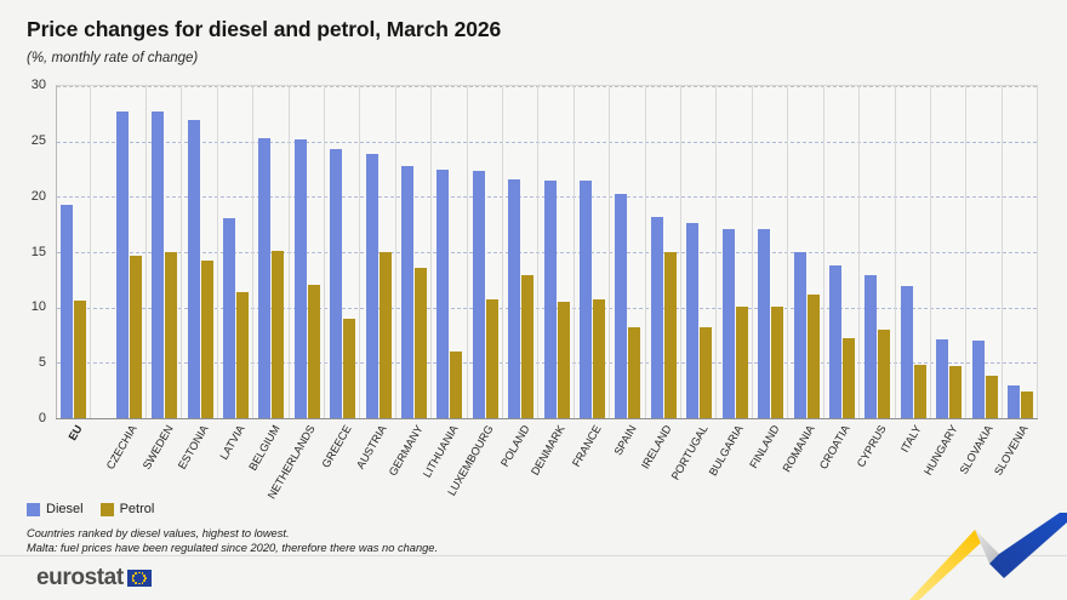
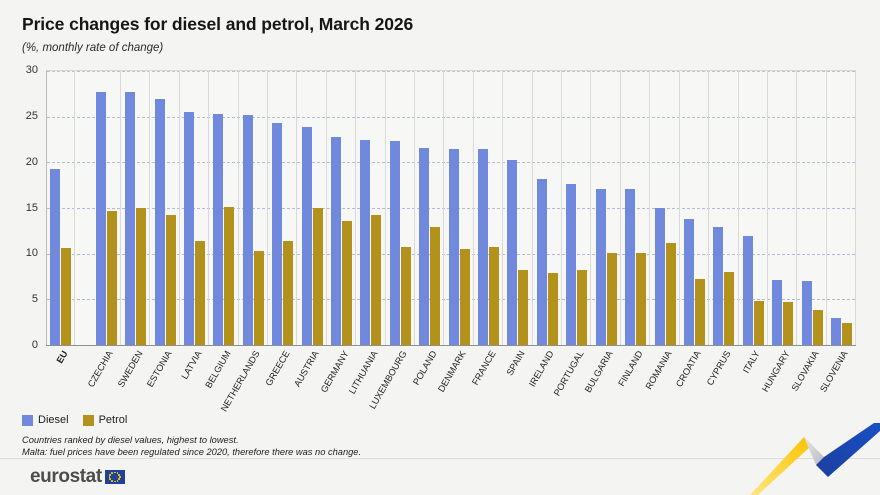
Diesel/LATVIA: 18 -> 25
Petrol/NETHERLANDS: 12 -> 10
Petrol/GREECE: 9 -> 11
Petrol/LITHUANIA: 6 -> 14
Petrol/IRELAND: 15 -> 8
